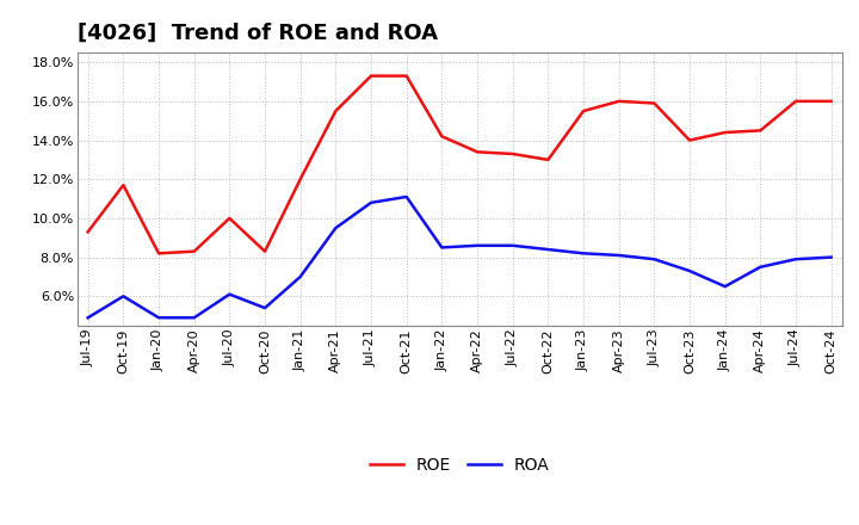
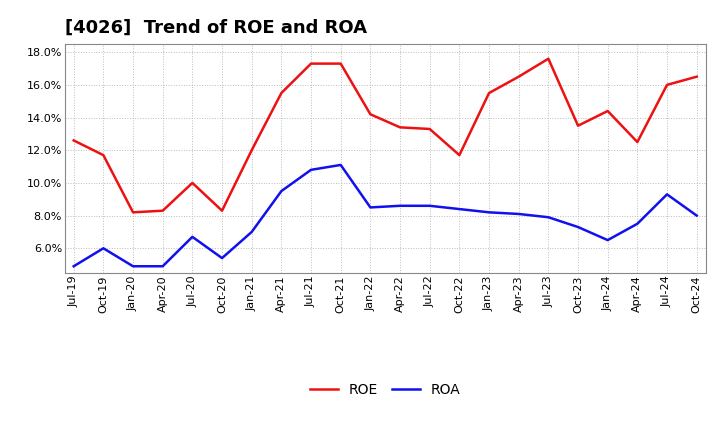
ROE/Jul-19: 9.3% -> 12.6%
ROA/Jul-20: 6.1% -> 6.7%
ROE/Oct-22: 13.0% -> 11.7%
ROE/Apr-23: 16.0% -> 16.5%
ROE/Jul-23: 15.9% -> 17.6%
ROE/Oct-23: 14.0% -> 13.5%
ROE/Apr-24: 14.5% -> 12.5%
ROA/Jul-24: 7.9% -> 9.3%
ROE/Oct-24: 16.0% -> 16.5%
